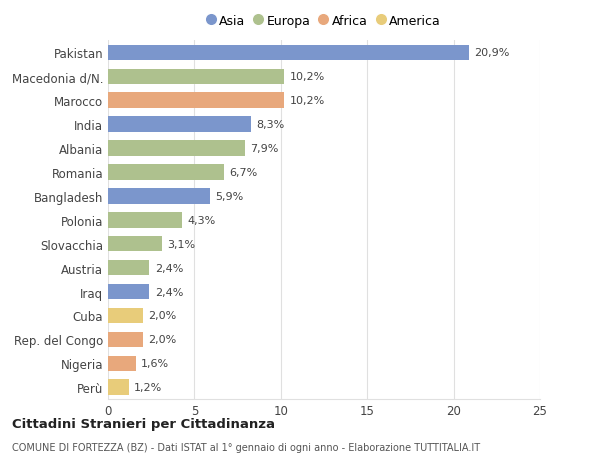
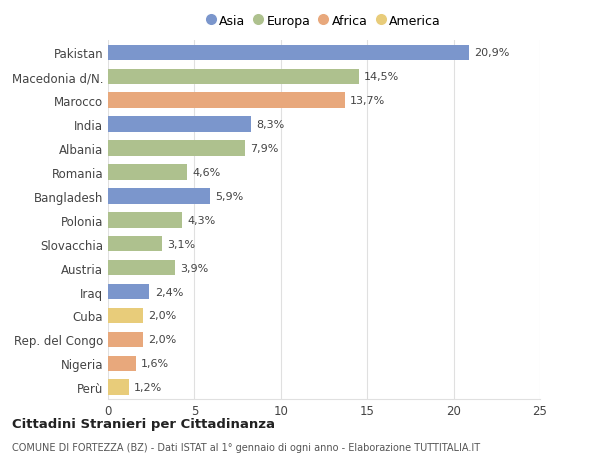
Macedonia d/N.: 10,2% -> 14,5%
Marocco: 10,2% -> 13,7%
Romania: 6,7% -> 4,6%
Austria: 2,4% -> 3,9%
